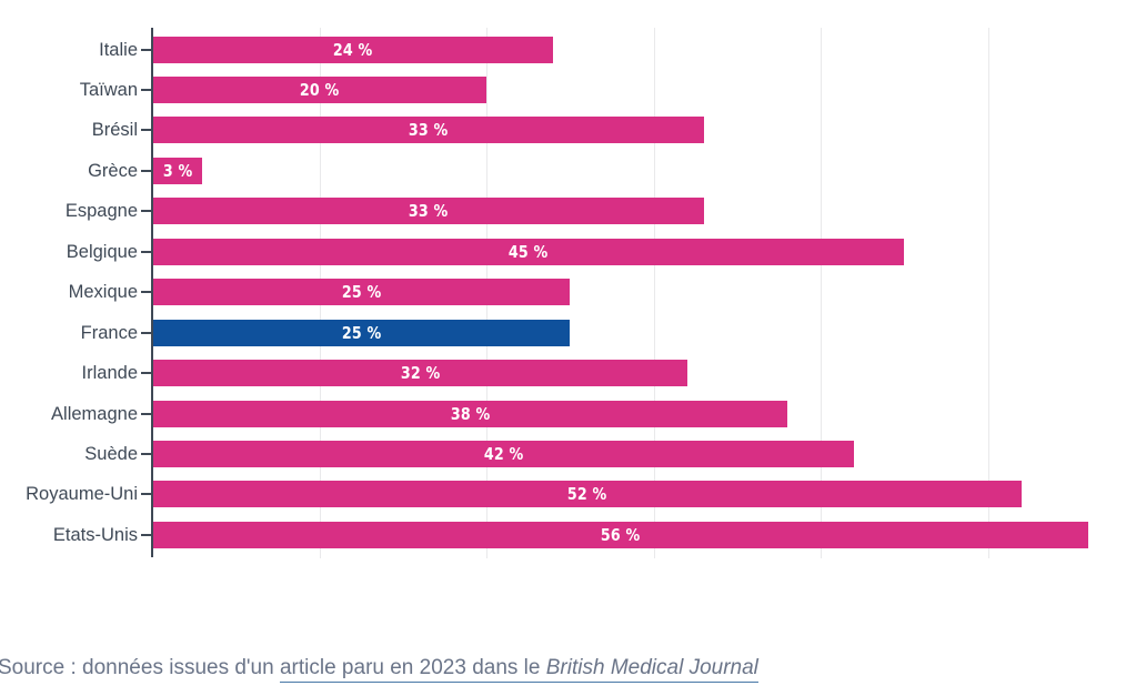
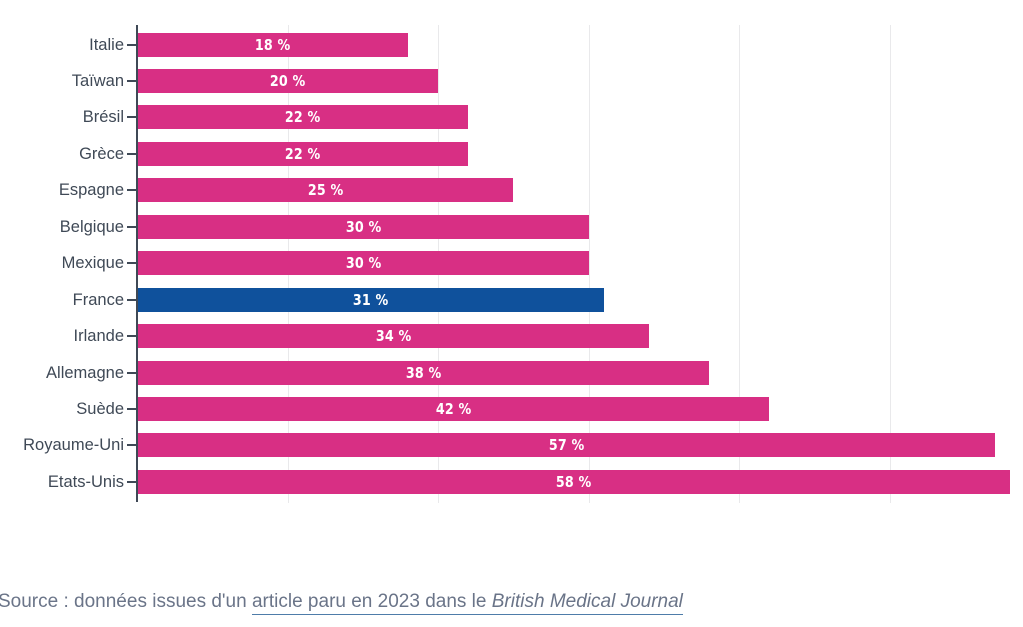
Italie: 24 -> 18
Brésil: 33 -> 22
Grèce: 3 -> 22
Espagne: 33 -> 25
Belgique: 45 -> 30
Mexique: 25 -> 30
France: 25 -> 31
Irlande: 32 -> 34
Royaume-Uni: 52 -> 57
Etats-Unis: 56 -> 58
